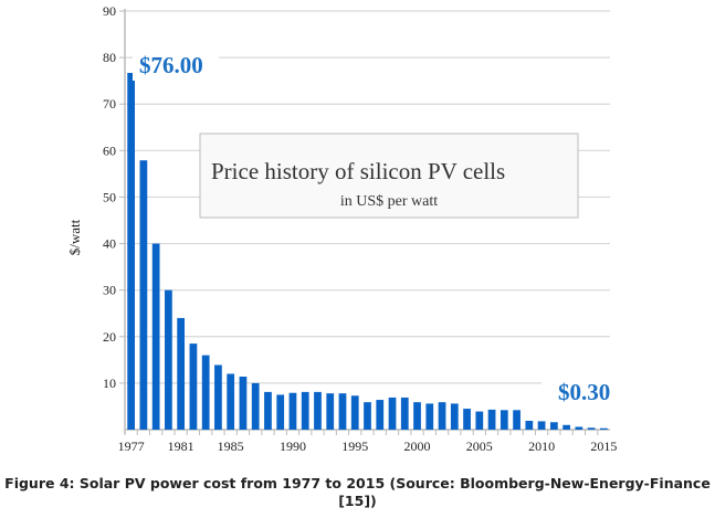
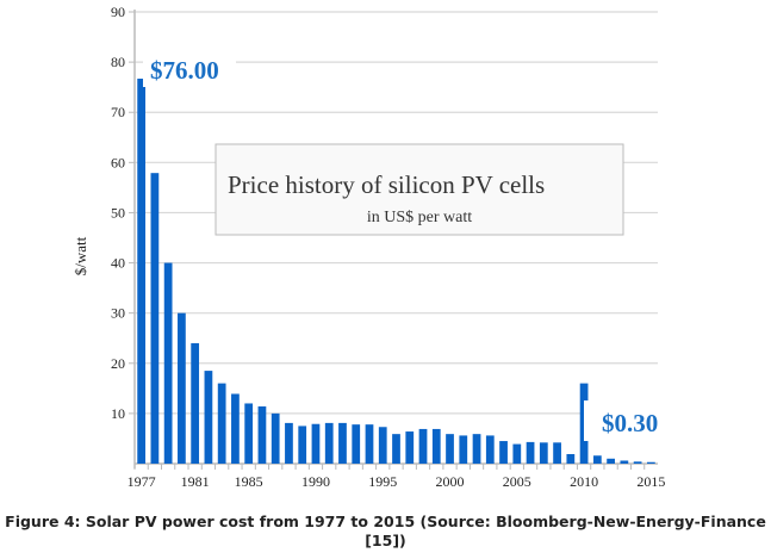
2010: 2 -> 16
